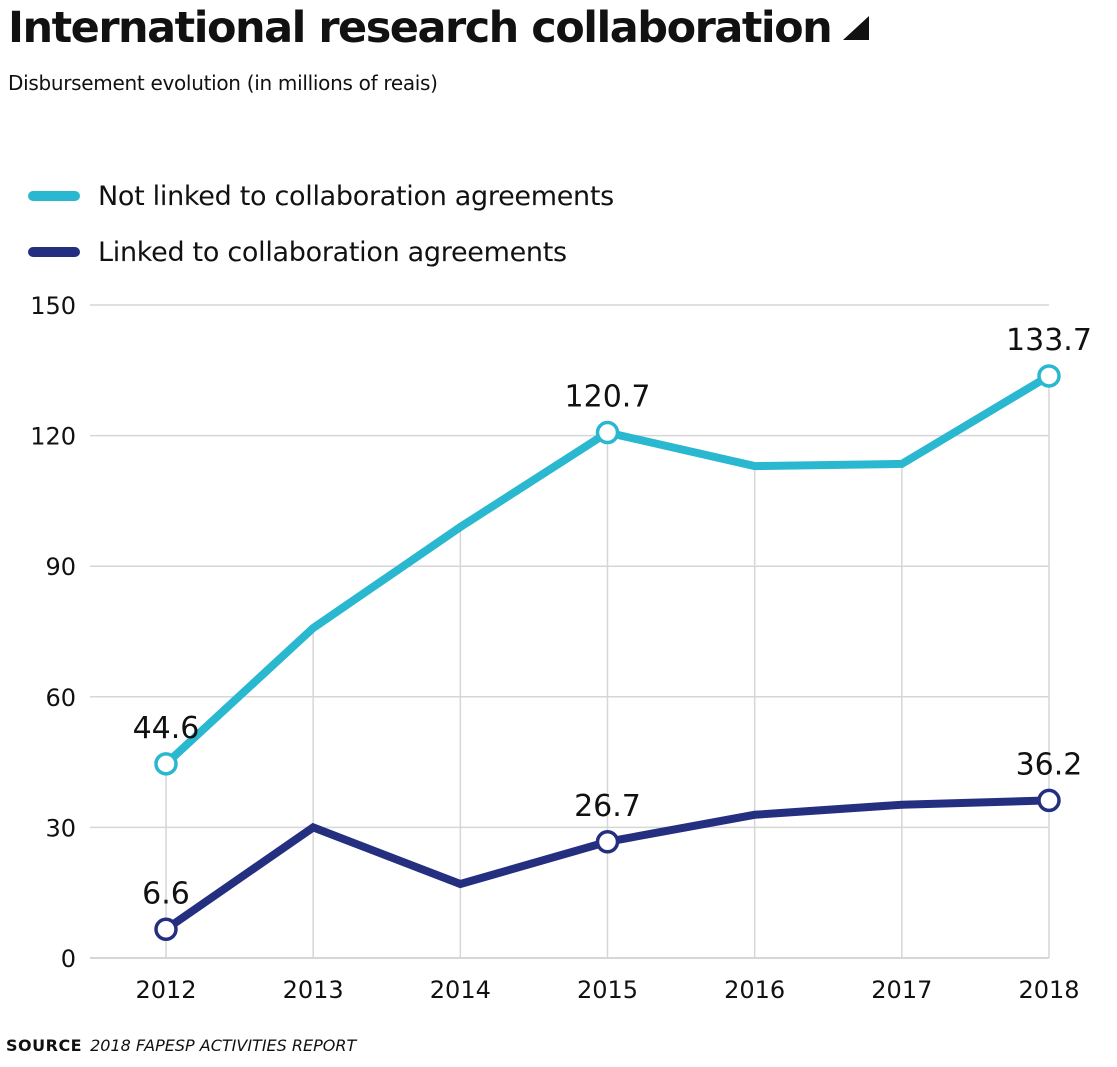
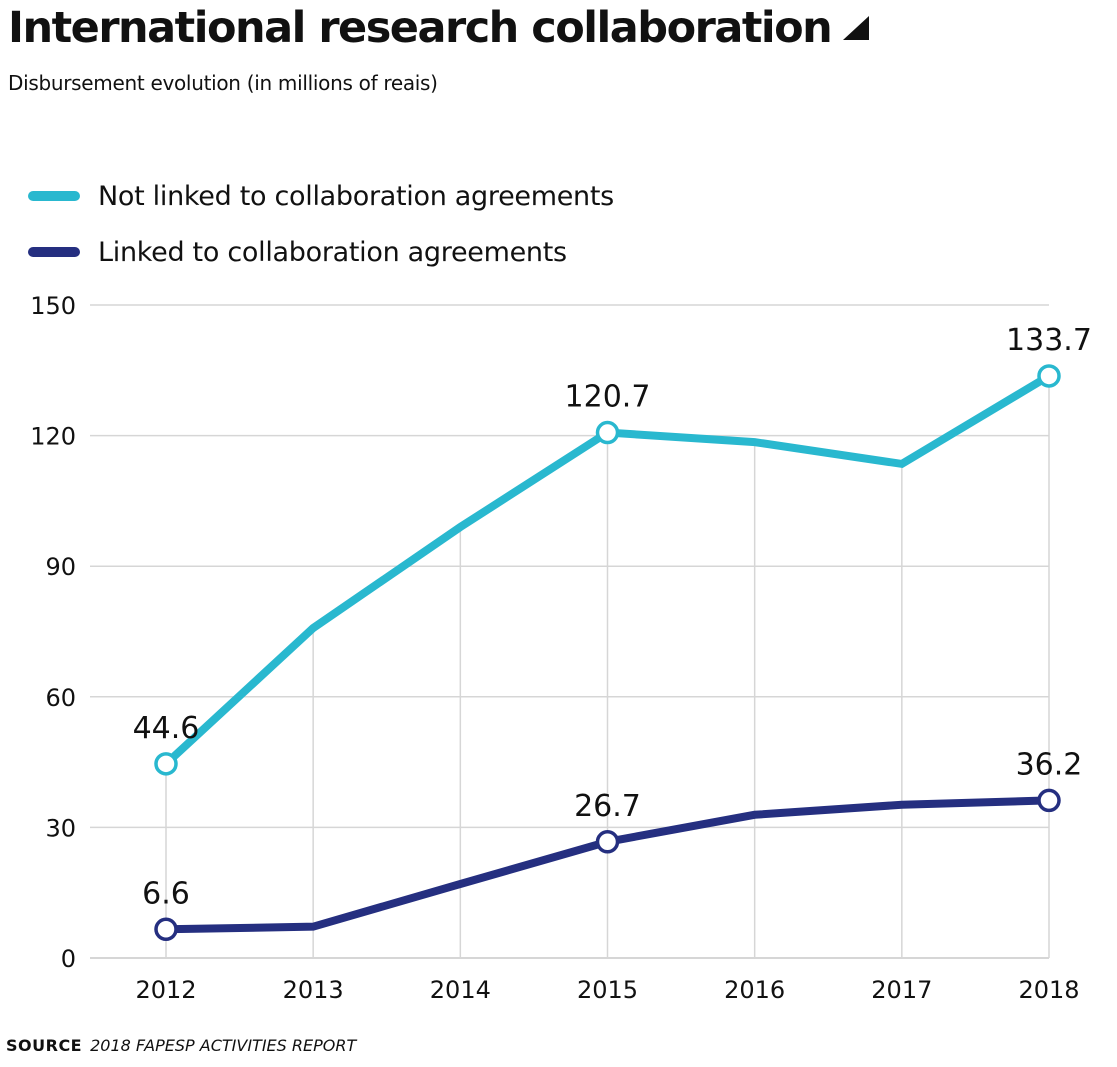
Linked to collaboration agreements/2013: 30 -> 7
Not linked to collaboration agreements/2016: 113 -> 118
